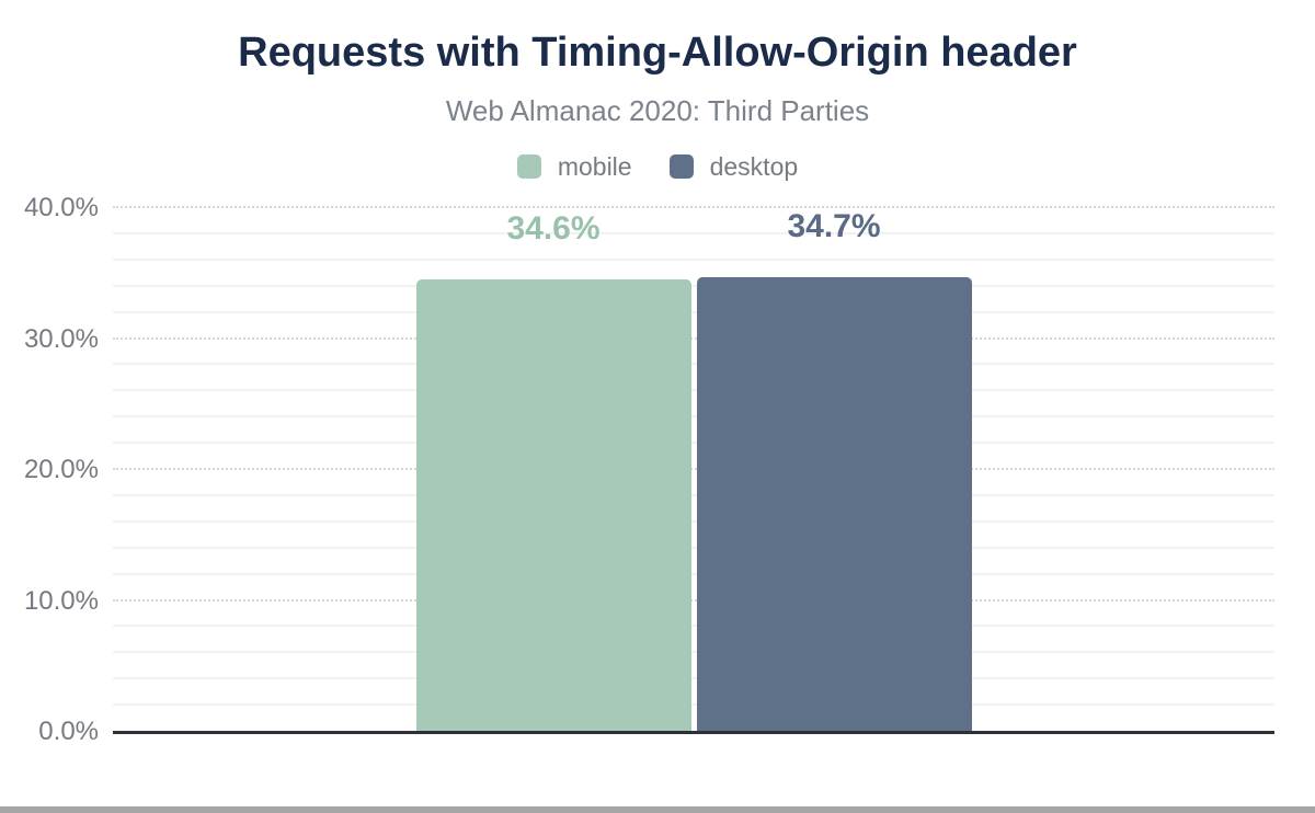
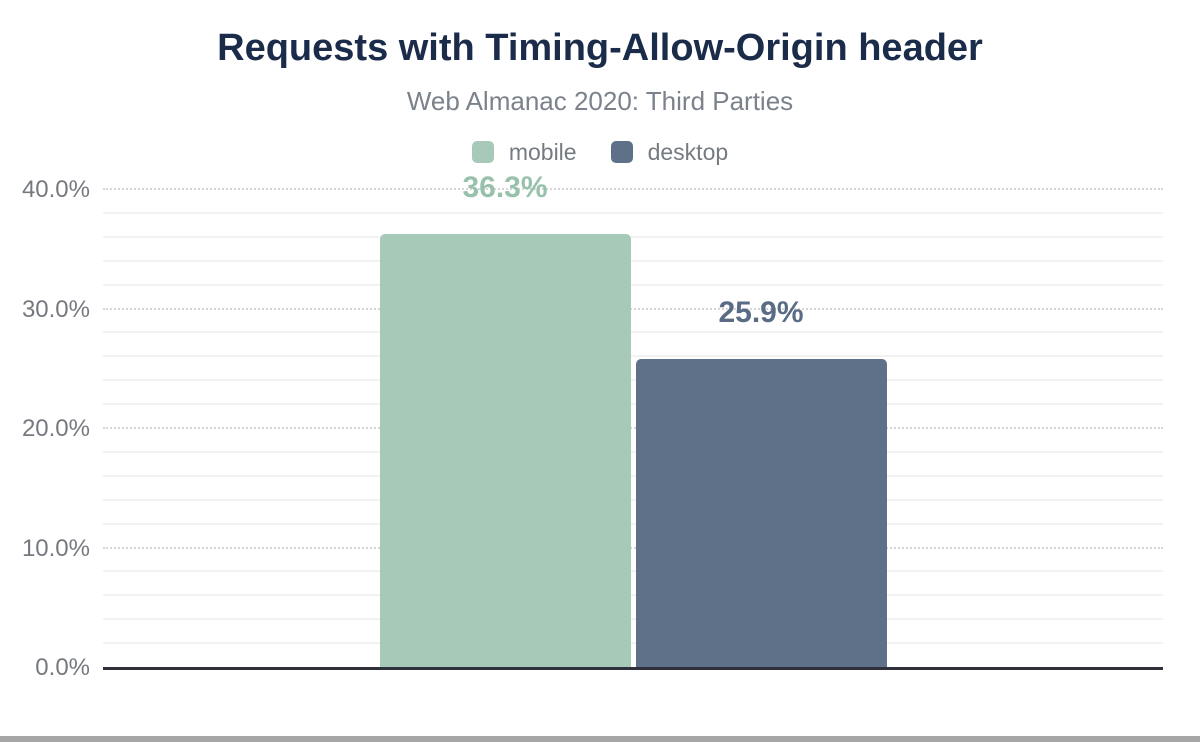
mobile: 34.6% -> 36.3%
desktop: 34.7% -> 25.9%
